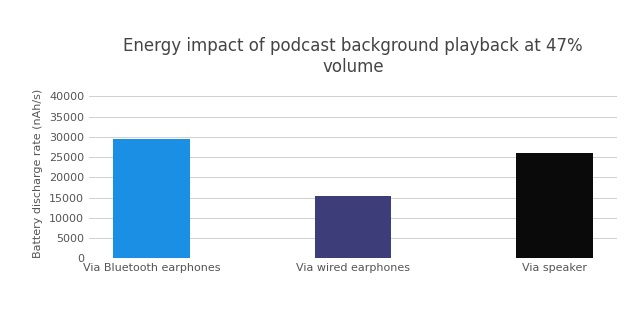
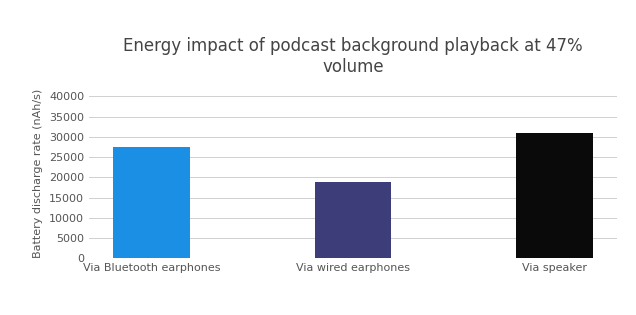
Via Bluetooth earphones: 29500 -> 27400
Via wired earphones: 15500 -> 18900
Via speaker: 26000 -> 30900
